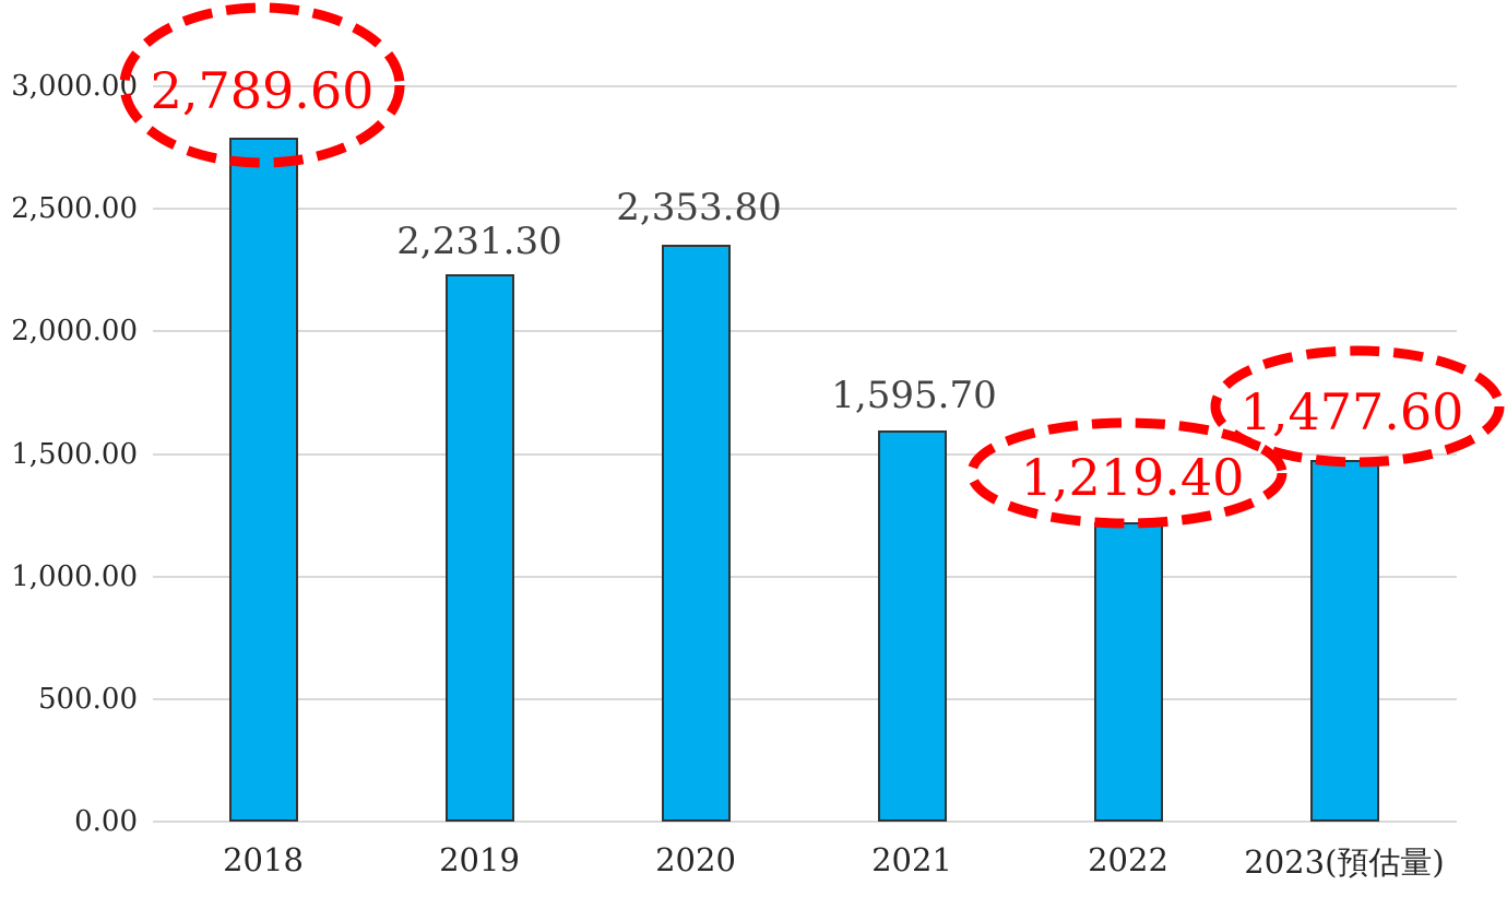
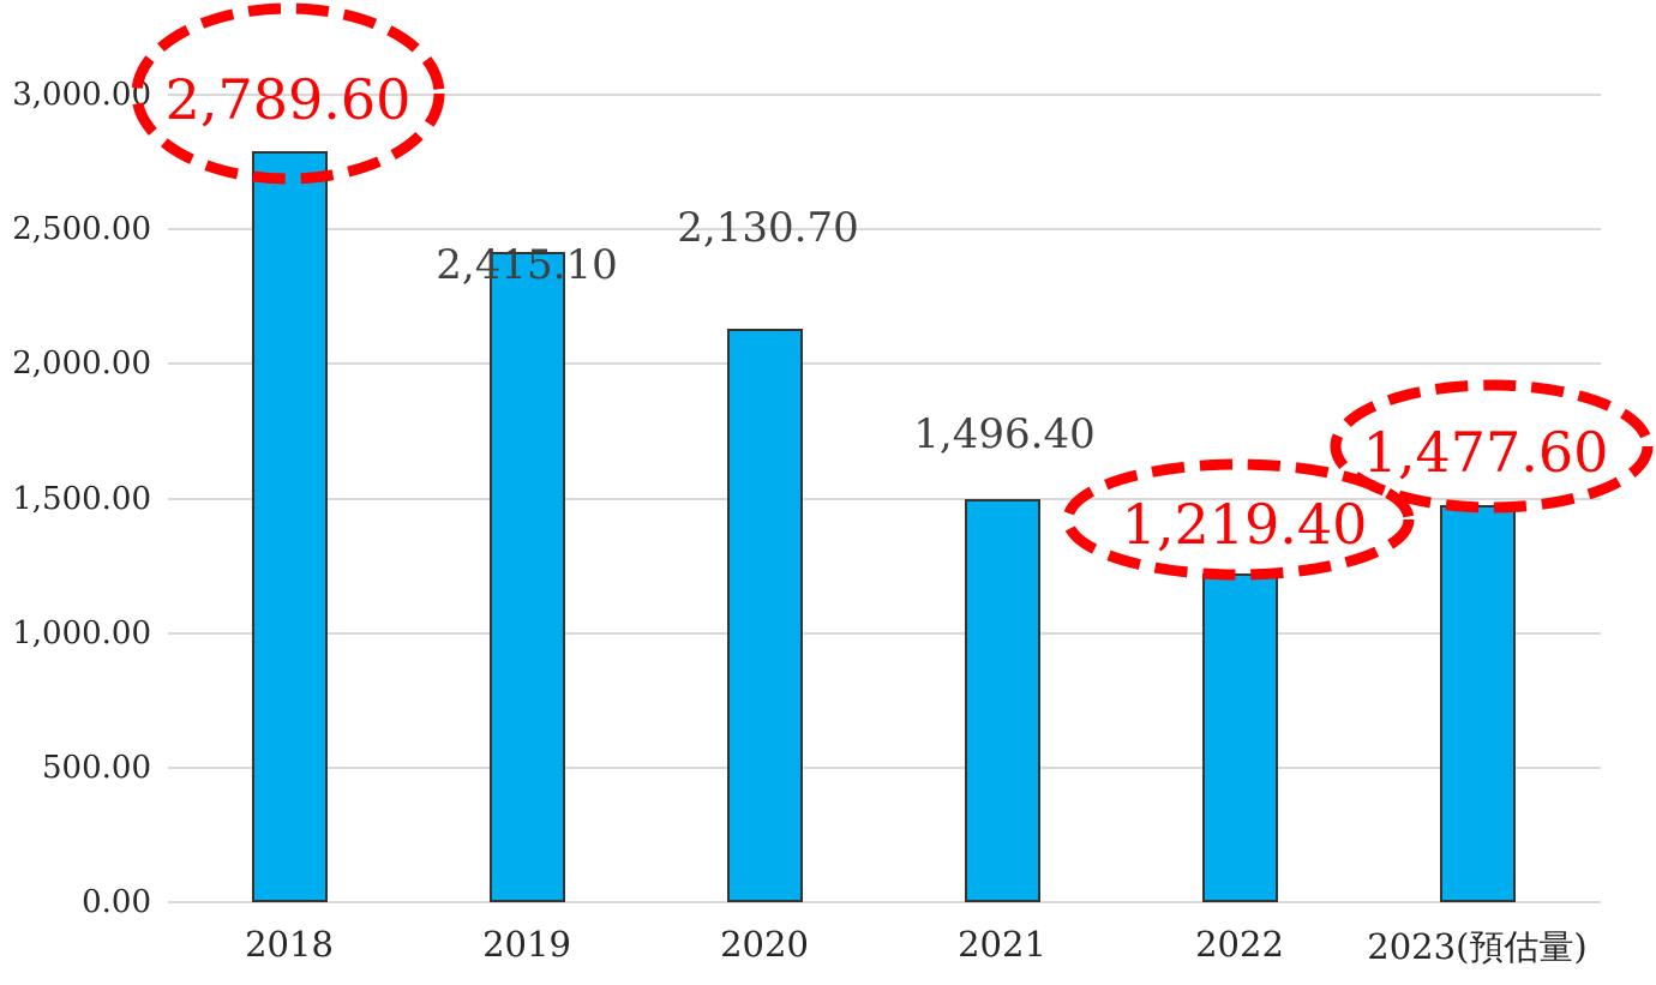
2019: 2,231.30 -> 2,415.10
2020: 2,353.80 -> 2,130.70
2021: 1,595.70 -> 1,496.40
